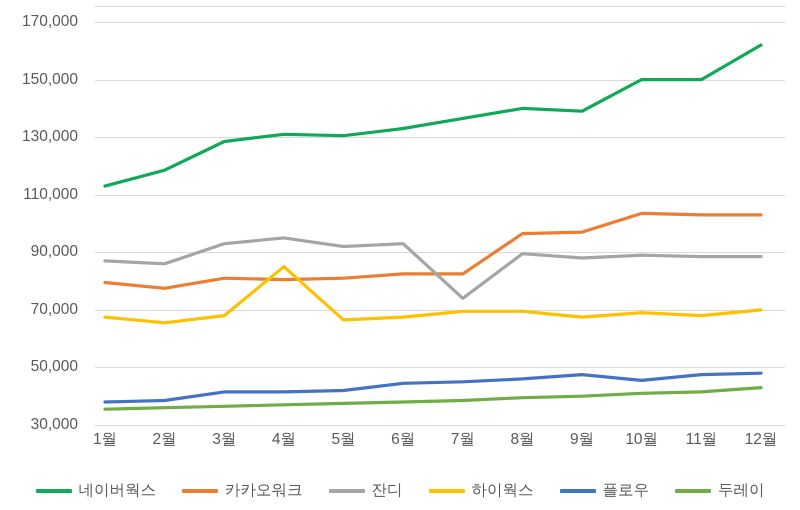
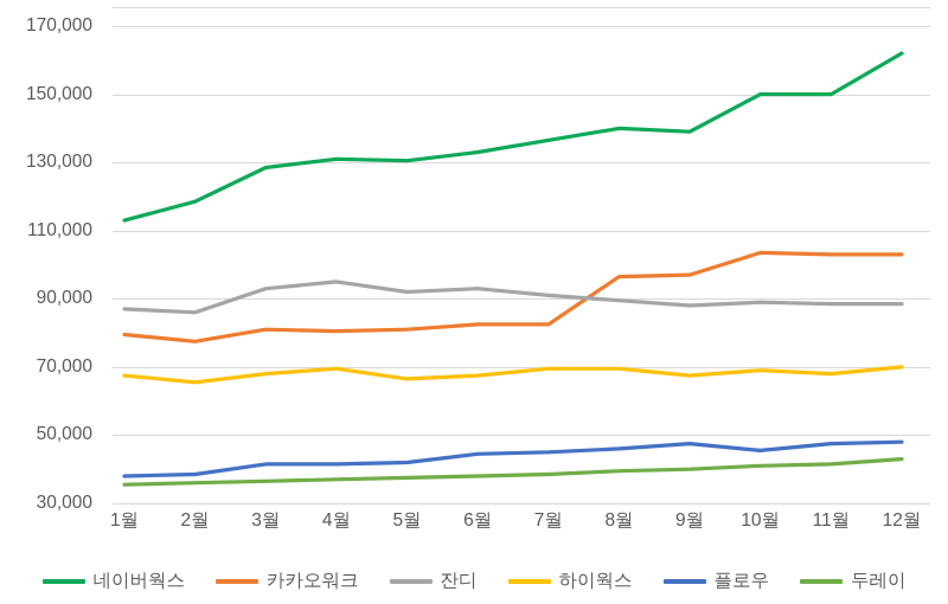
하이웍스/4월: 85000 -> 70000
잔디/7월: 74000 -> 91000
